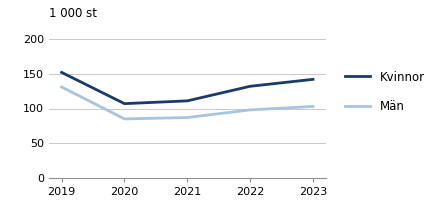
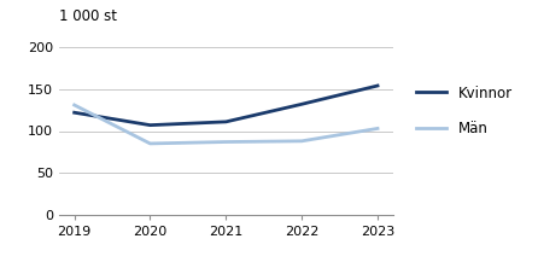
Kvinnor/2019: 152 -> 122
Män/2022: 98 -> 88
Kvinnor/2023: 142 -> 154
